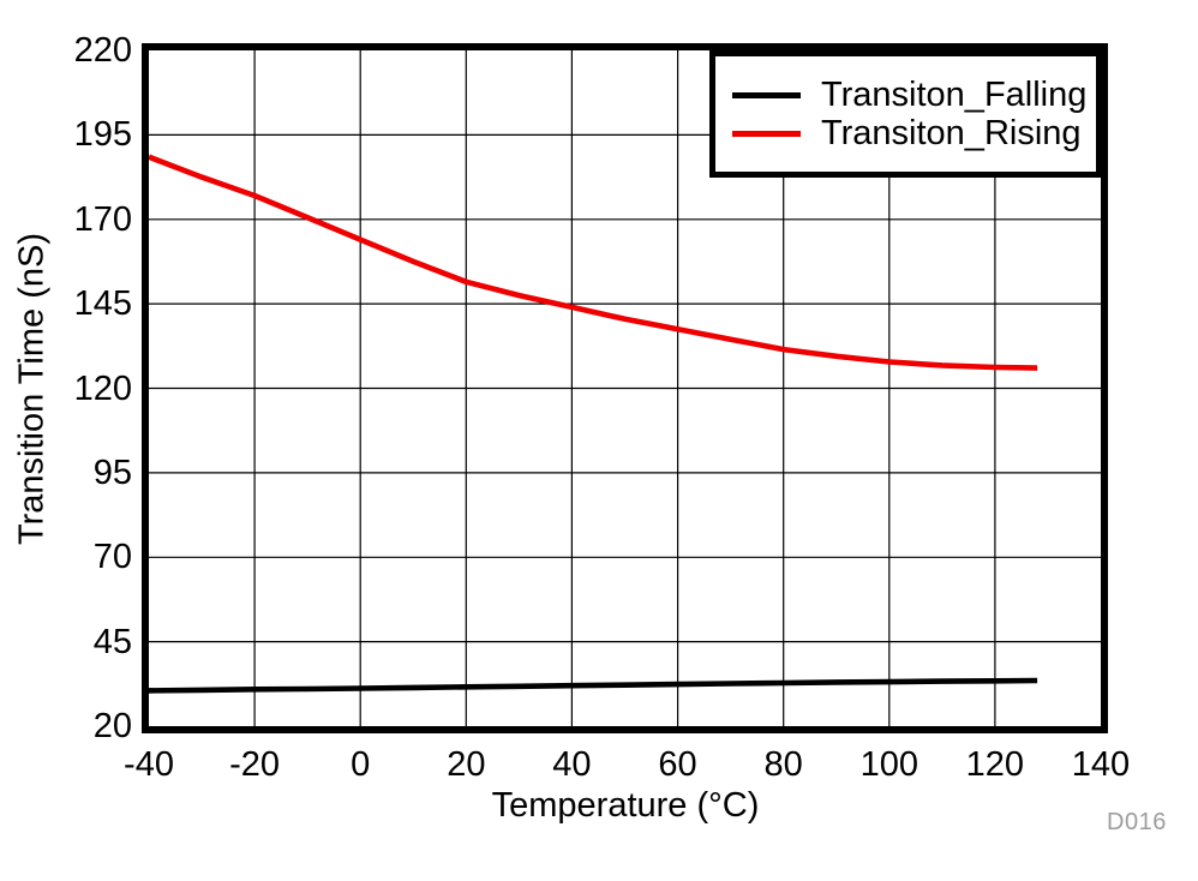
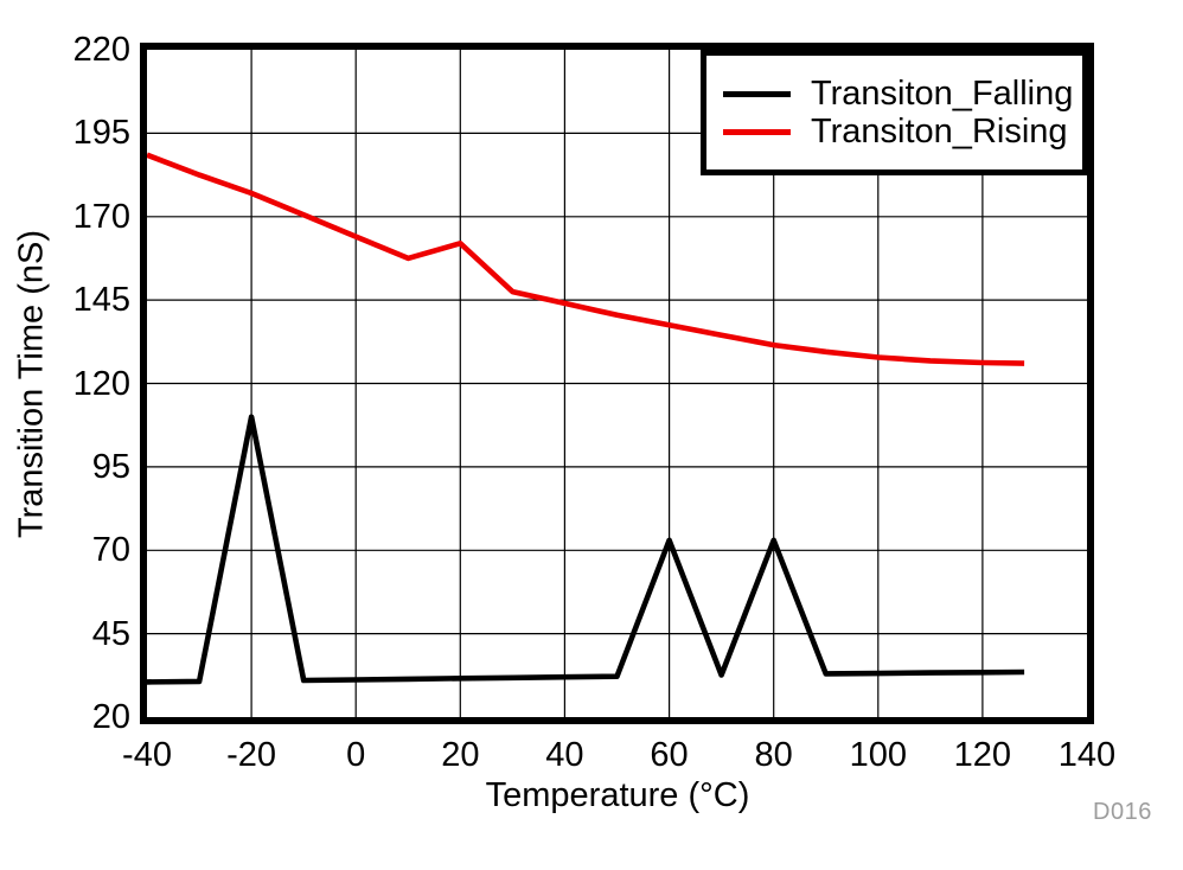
Transiton_Falling/-20: 31 -> 110
Transiton_Rising/20: 152 -> 162
Transiton_Falling/60: 32 -> 73
Transiton_Falling/80: 33 -> 73
